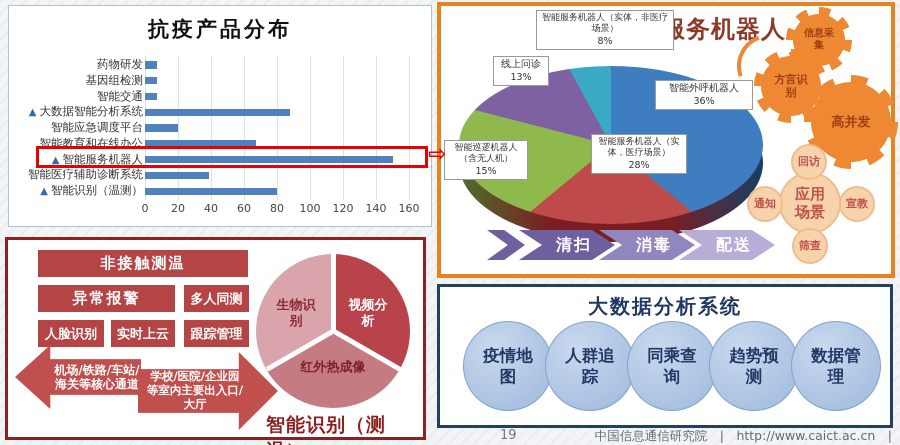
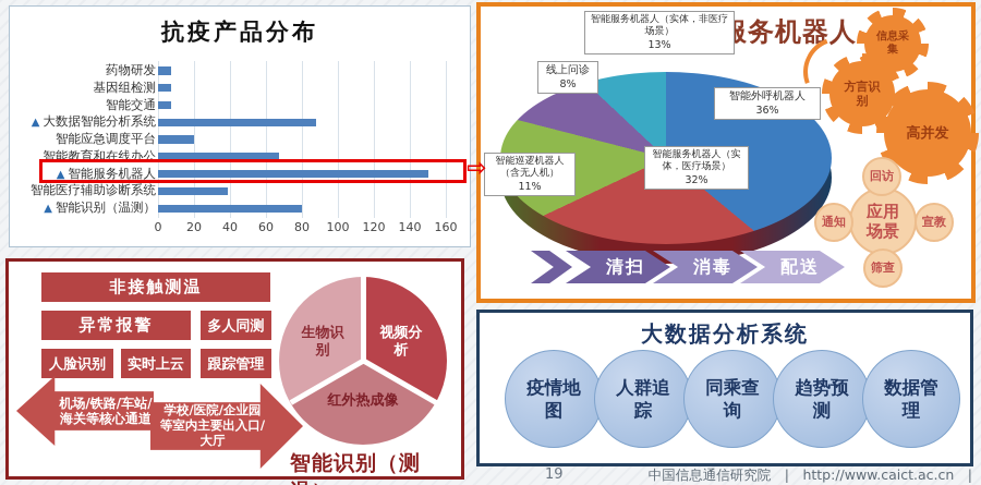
智能服务机器人/智能服务机器人（实体，医疗场景）: 28% -> 32%
智能服务机器人/智能巡逻机器人（含无人机）: 15% -> 11%
智能服务机器人/线上问诊: 13% -> 8%
智能服务机器人/智能服务机器人（实体，非医疗场景）: 8% -> 13%
